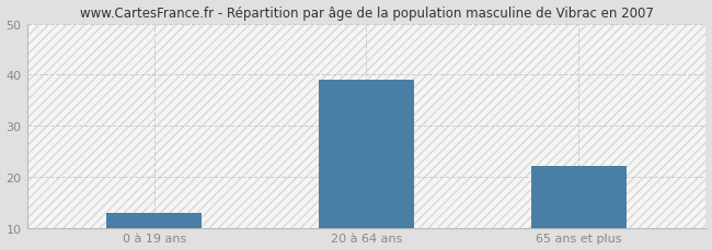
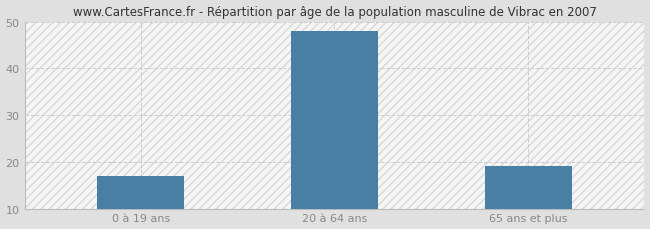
0 à 19 ans: 13 -> 17
20 à 64 ans: 39 -> 48
65 ans et plus: 22 -> 19
